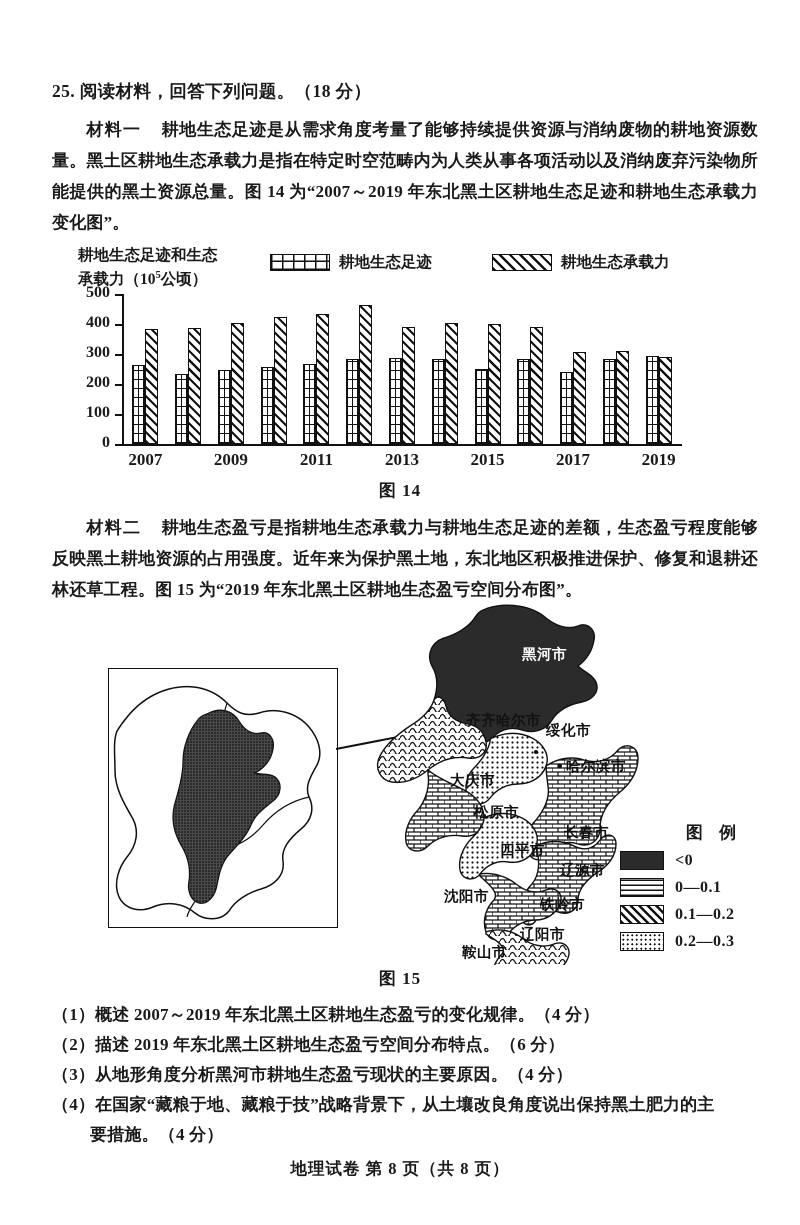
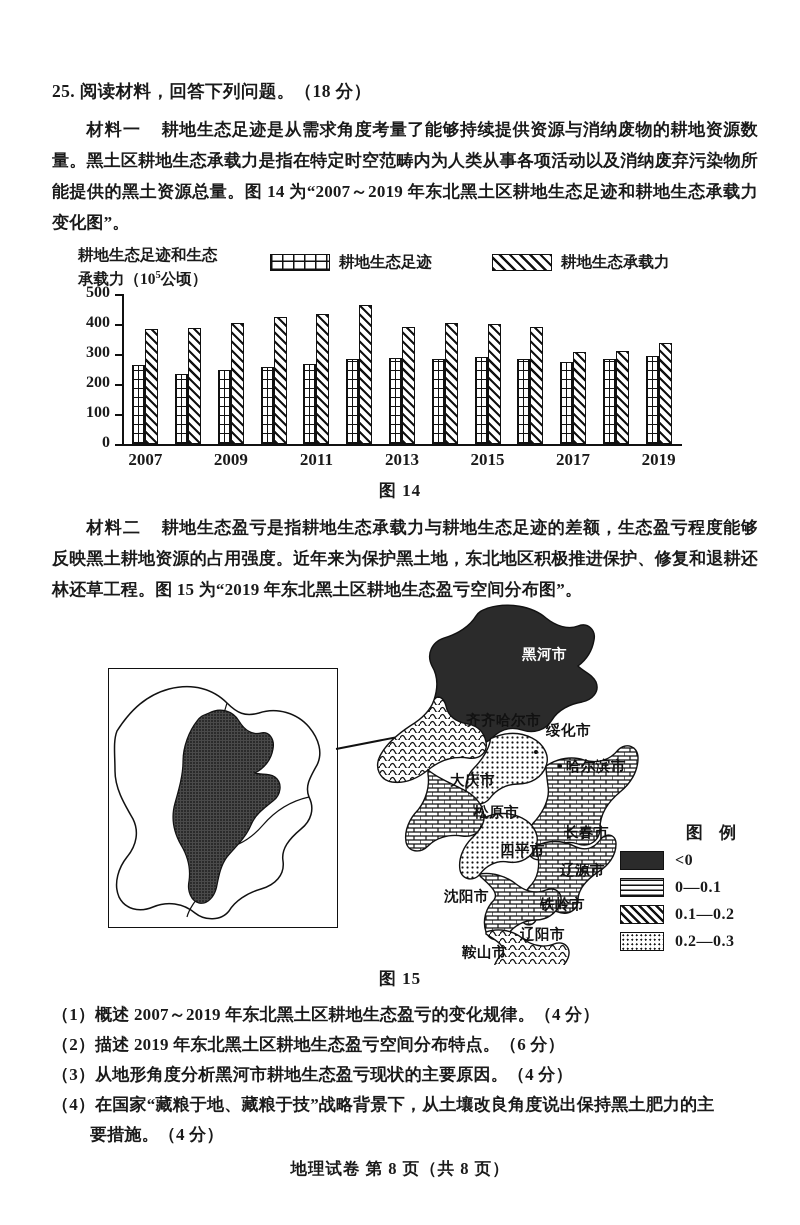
耕地生态足迹/2015: 250 -> 290
耕地生态足迹/2017: 240 -> 270
耕地生态承载力/2019: 290 -> 340
